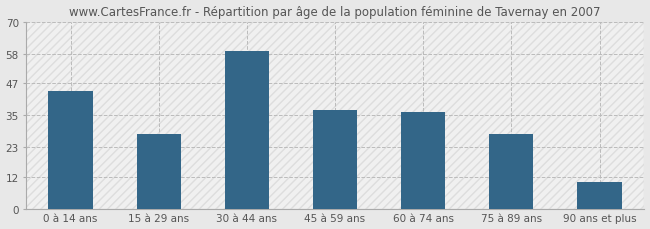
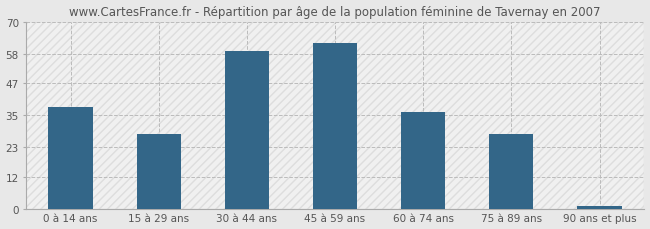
0 à 14 ans: 44 -> 38
45 à 59 ans: 37 -> 62
90 ans et plus: 10 -> 1
